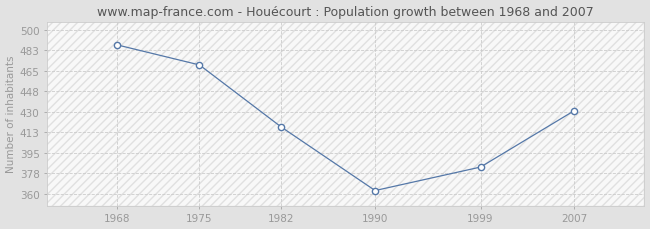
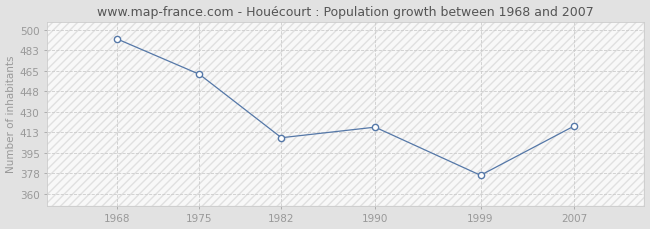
1968: 487 -> 492
1975: 470 -> 462
1982: 417 -> 408
1990: 363 -> 417
1999: 383 -> 376
2007: 431 -> 418
